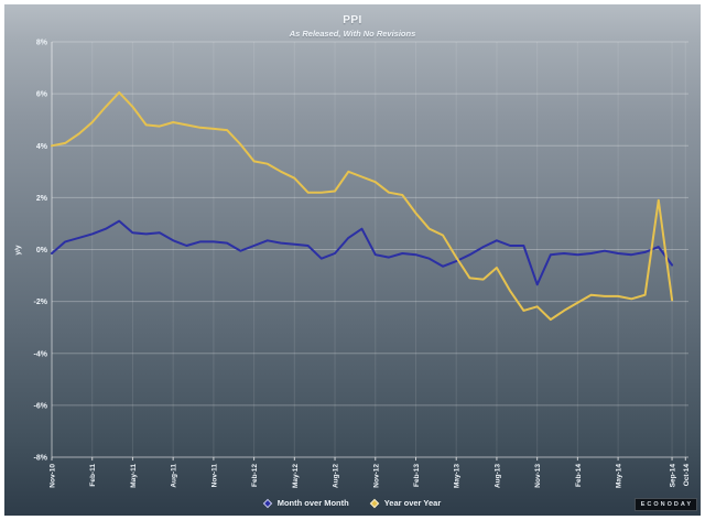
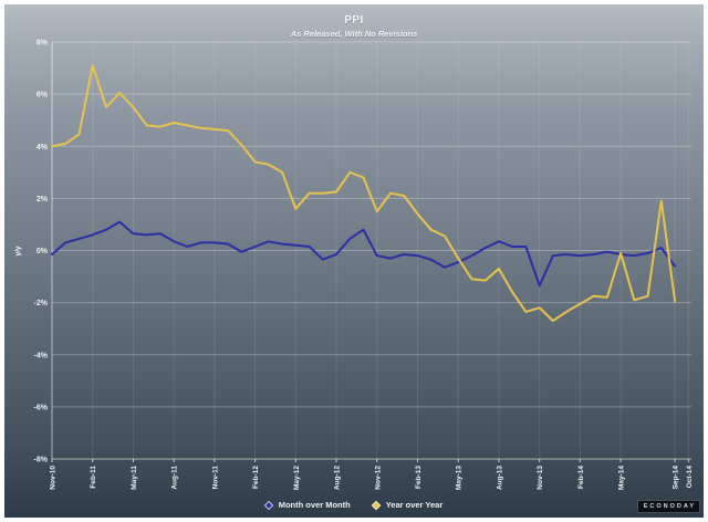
Year over Year/Feb-11: 4.9% -> 7.1%
Year over Year/May-12: 2.8% -> 1.6%
Year over Year/Nov-12: 2.6% -> 1.5%
Year over Year/May-14: -1.8% -> -0.1%
